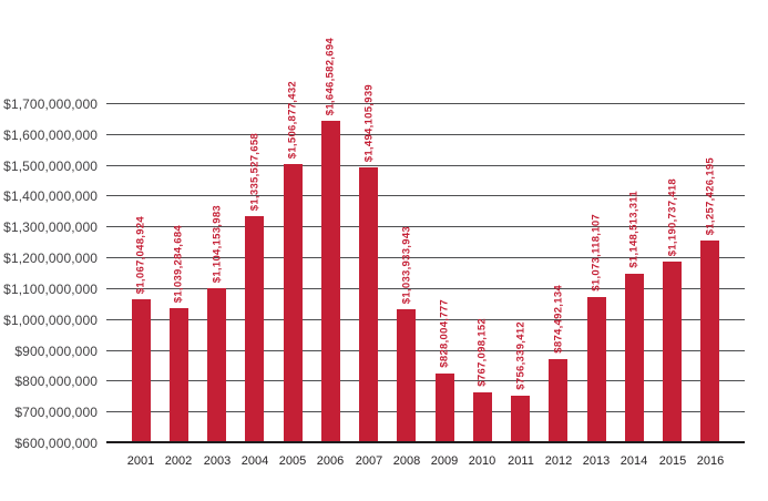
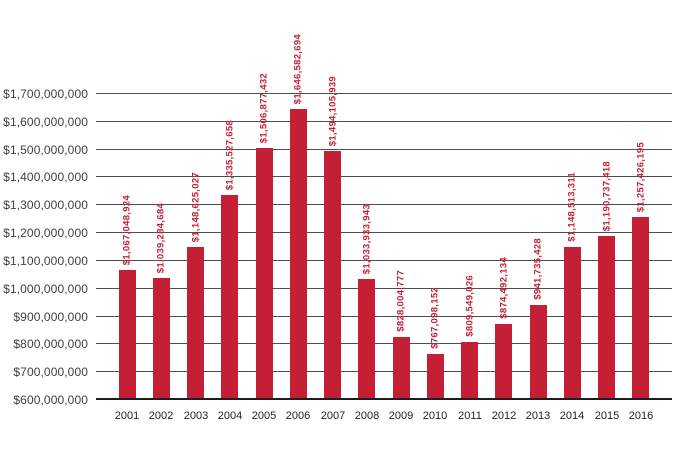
2003: $1,104,153,983 -> $1,148,625,027
2011: $756,339,412 -> $809,549,026
2013: $1,073,118,107 -> $941,735,428
